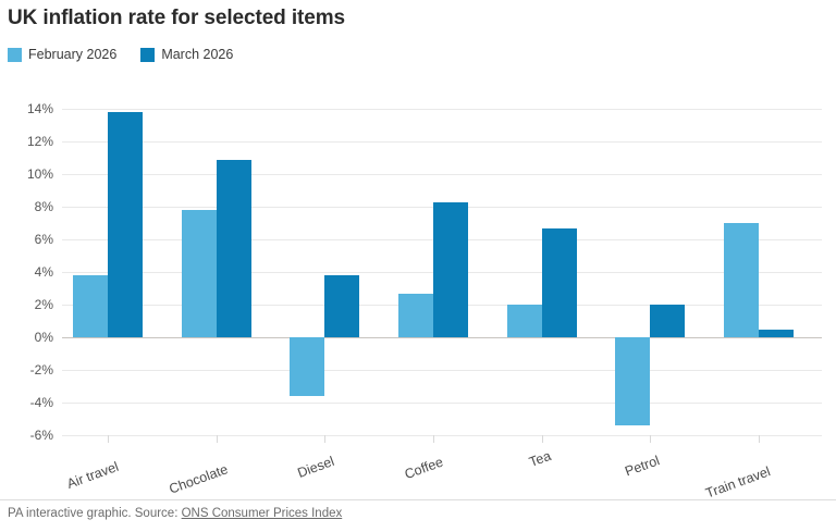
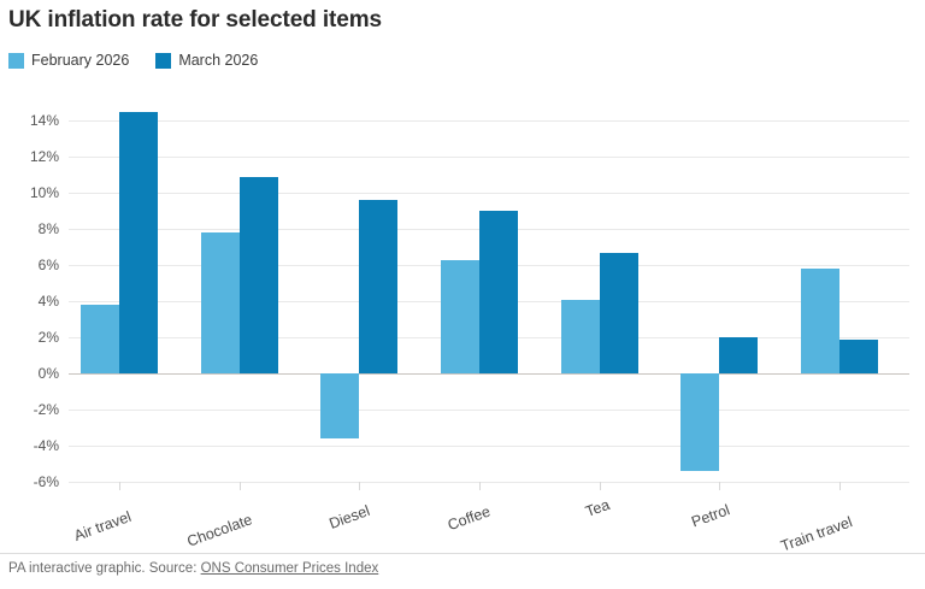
March 2026/Air travel: 13.8% -> 14.5%
March 2026/Diesel: 3.8% -> 9.6%
February 2026/Coffee: 2.7% -> 6.3%
March 2026/Coffee: 8.3% -> 9.0%
February 2026/Tea: 2.0% -> 4.1%
February 2026/Train travel: 7.0% -> 5.8%
March 2026/Train travel: 0.5% -> 1.9%
